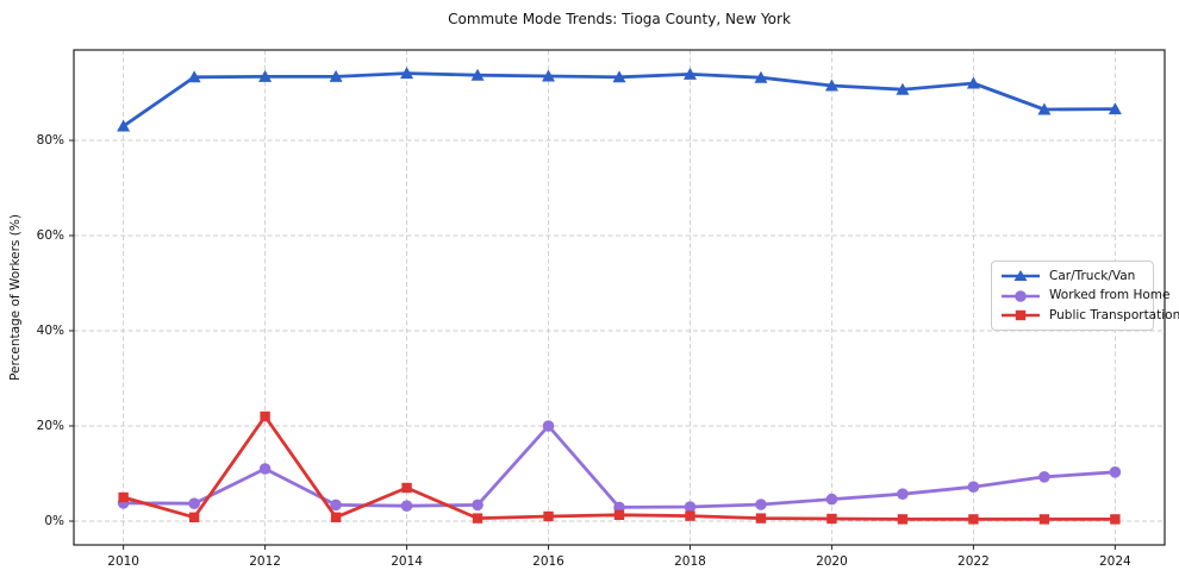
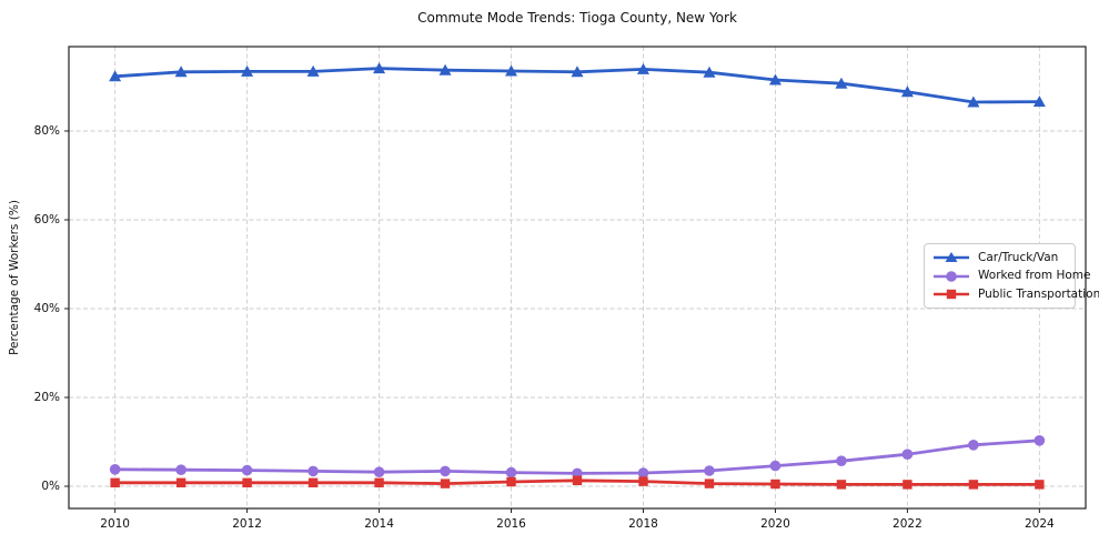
Car/Truck/Van/2010: 83% -> 92%
Public Transportation/2010: 5% -> 1%
Worked from Home/2012: 11% -> 4%
Public Transportation/2012: 22% -> 1%
Public Transportation/2014: 7% -> 1%
Worked from Home/2016: 20% -> 3%
Car/Truck/Van/2022: 92% -> 89%
